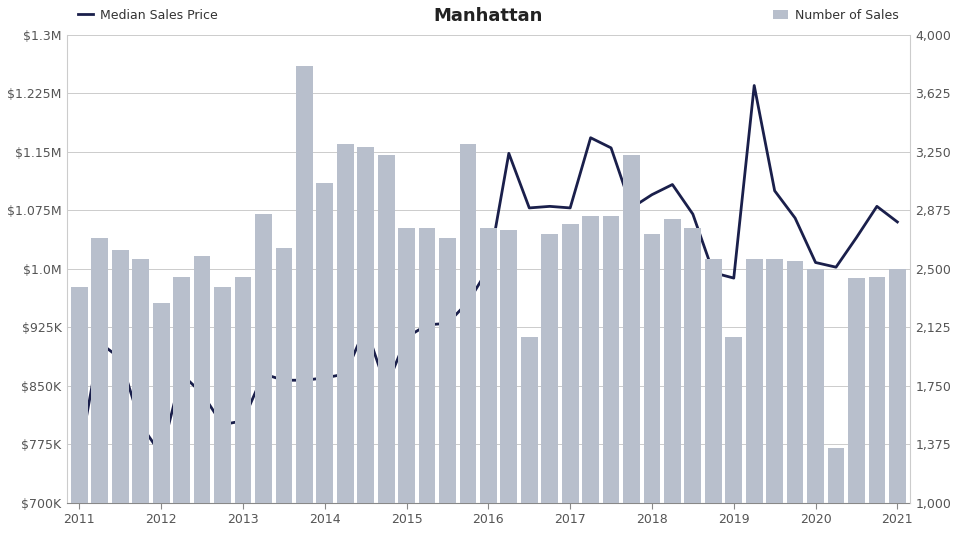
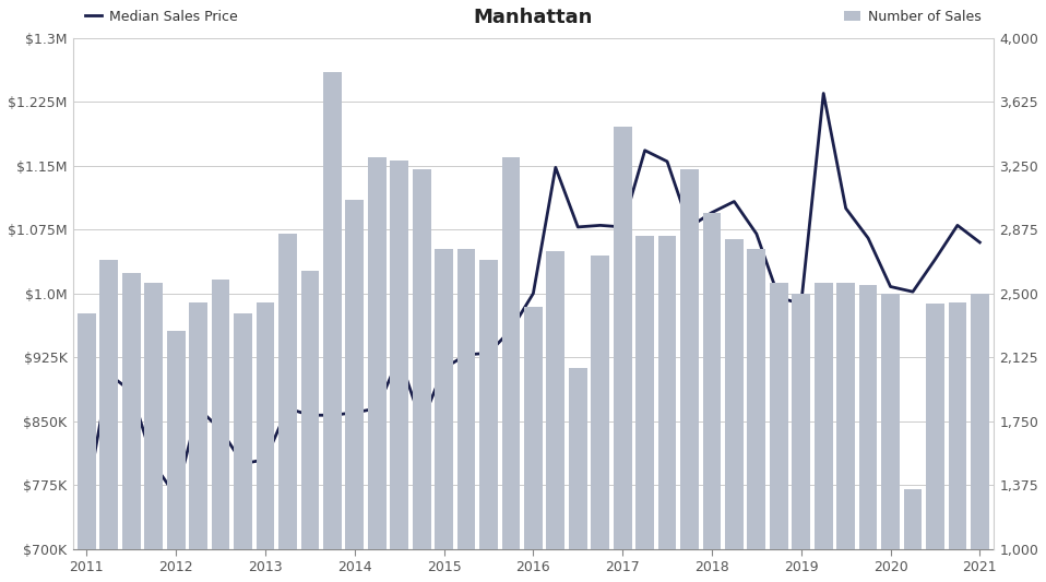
Number of Sales/2016: 2,760 -> 2,420
Number of Sales/2017: 2,790 -> 3,480
Number of Sales/2018: 2,720 -> 2,970
Number of Sales/2019: 2,060 -> 2,500
